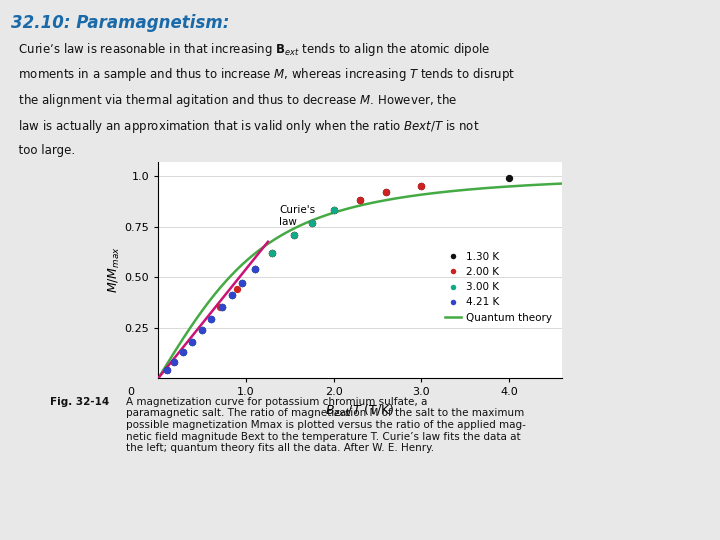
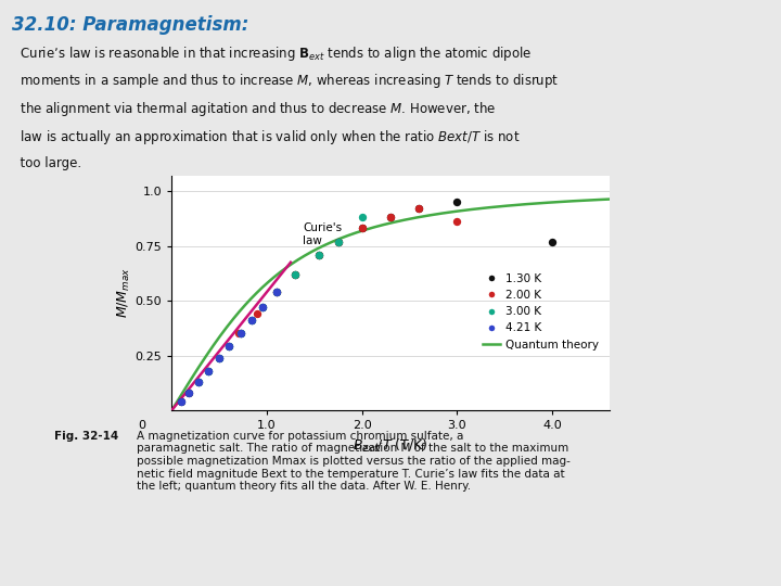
3.00 K/2.0: 0.83 -> 0.88
2.00 K/3.0: 0.95 -> 0.86
1.30 K/4.0: 0.99 -> 0.77
